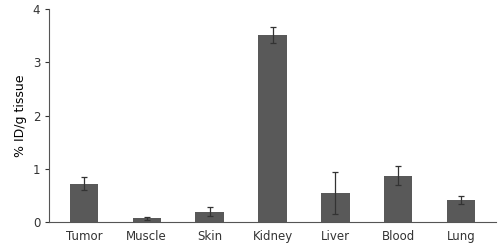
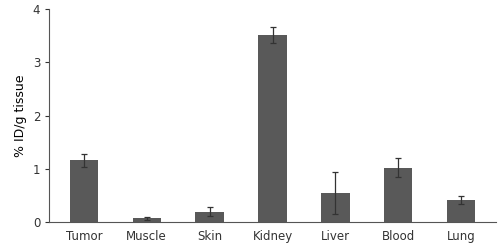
Tumor: 0.72 -> 1.16
Blood: 0.87 -> 1.02
